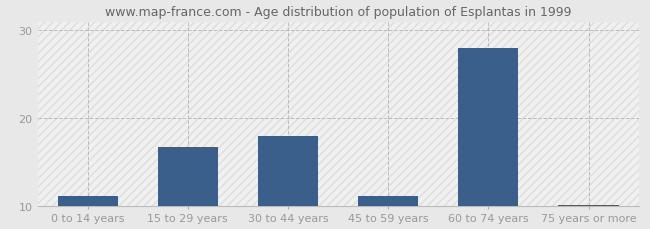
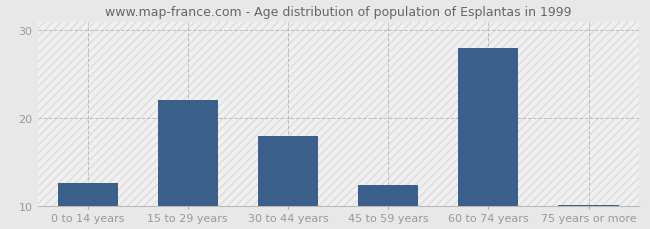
0 to 14 years: 11.1 -> 12.6
15 to 29 years: 16.7 -> 22.0
45 to 59 years: 11.1 -> 12.4
